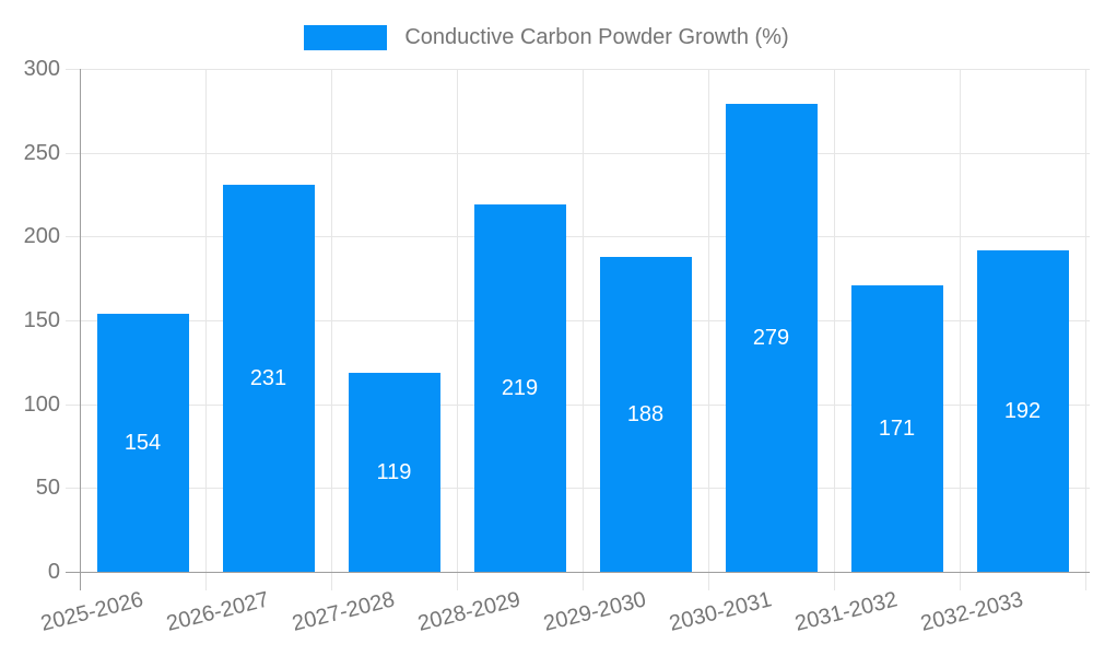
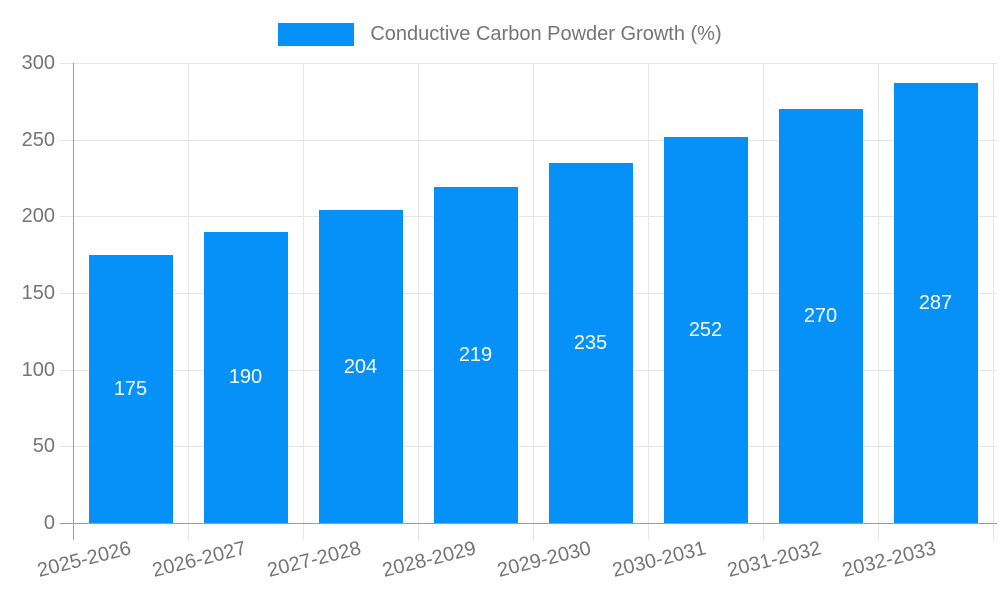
2025-2026: 154 -> 175
2026-2027: 231 -> 190
2027-2028: 119 -> 204
2029-2030: 188 -> 235
2030-2031: 279 -> 252
2031-2032: 171 -> 270
2032-2033: 192 -> 287
